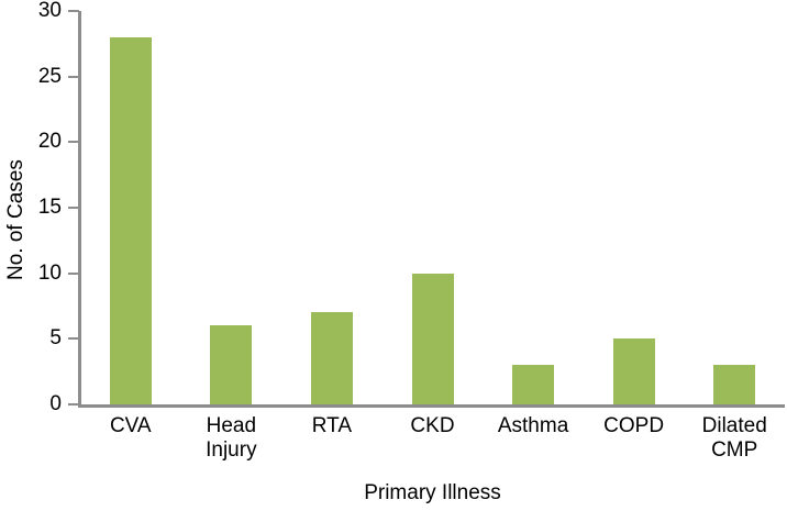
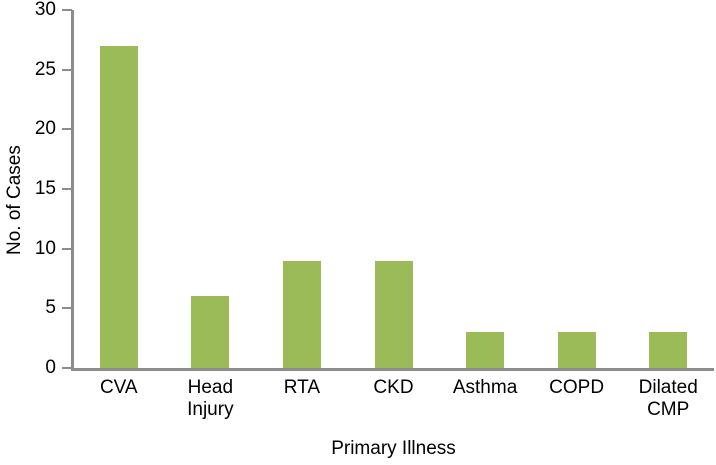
CVA: 28 -> 27
RTA: 7 -> 9
CKD: 10 -> 9
COPD: 5 -> 3
